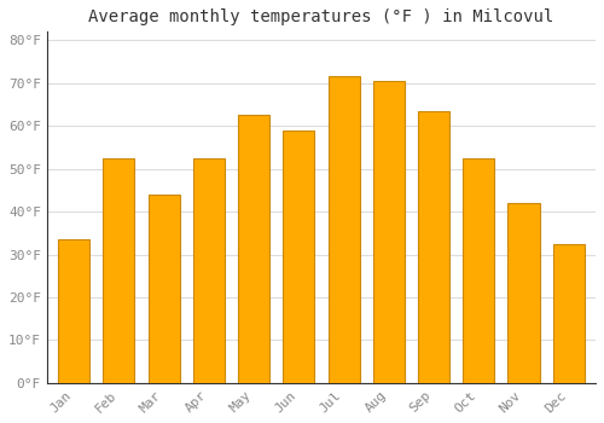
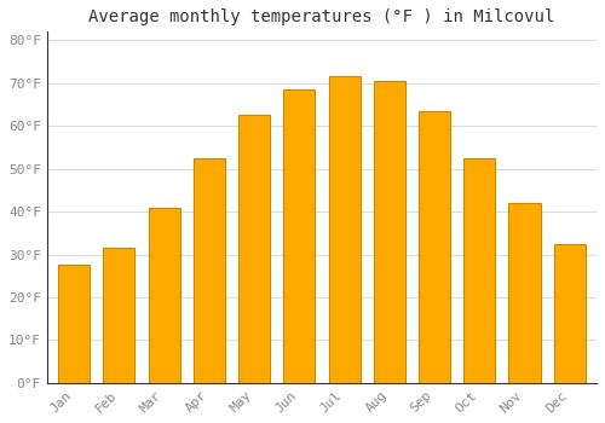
Jan: 33.5°F -> 27.5°F
Feb: 52.5°F -> 31.5°F
Mar: 44.0°F -> 41.0°F
Jun: 59.0°F -> 68.5°F
